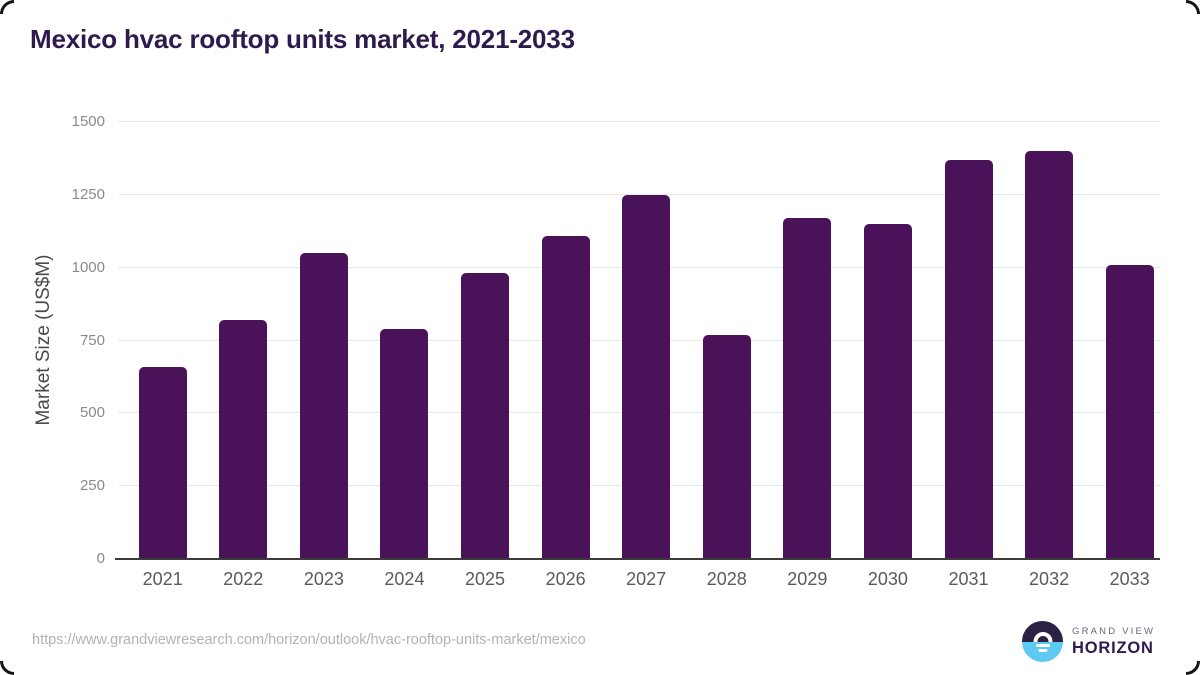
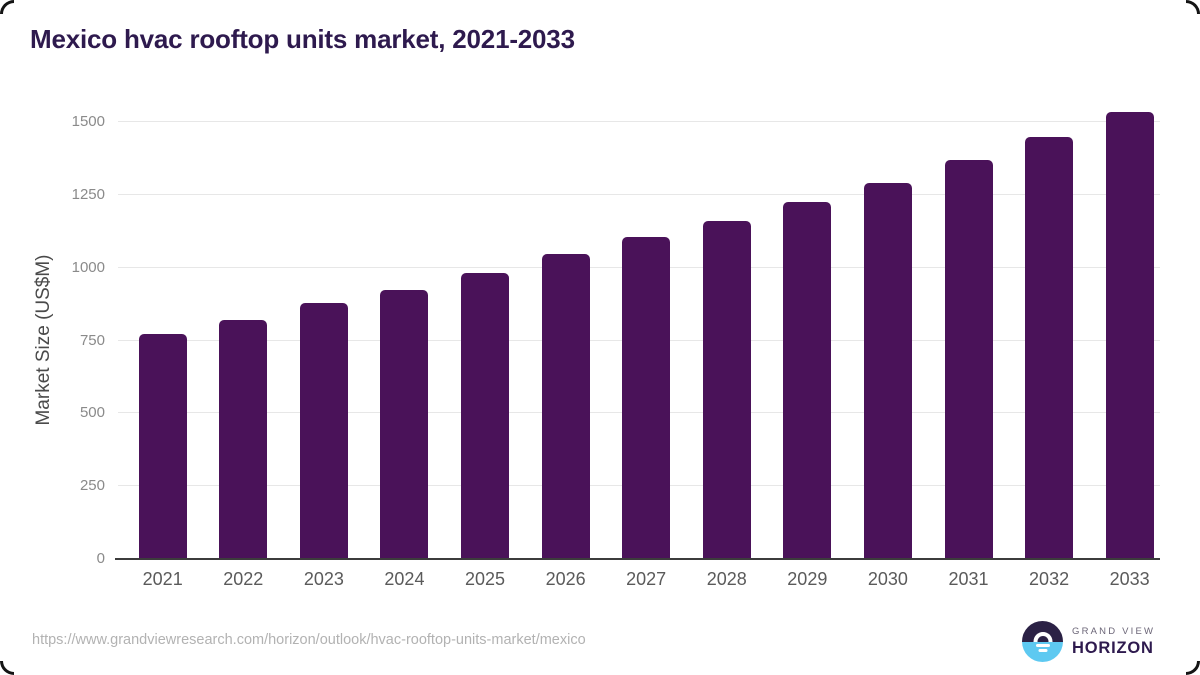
2021: 660 -> 770
2023: 1050 -> 880
2024: 790 -> 920
2026: 1110 -> 1050
2027: 1250 -> 1100
2028: 770 -> 1160
2029: 1170 -> 1220
2030: 1150 -> 1290
2032: 1400 -> 1450
2033: 1010 -> 1540
